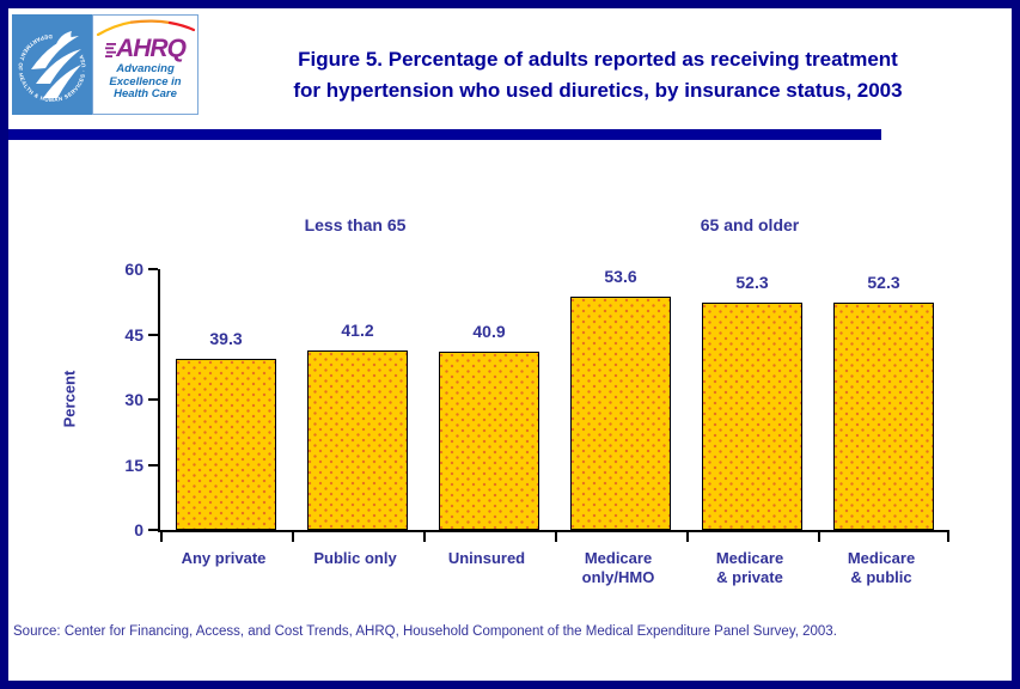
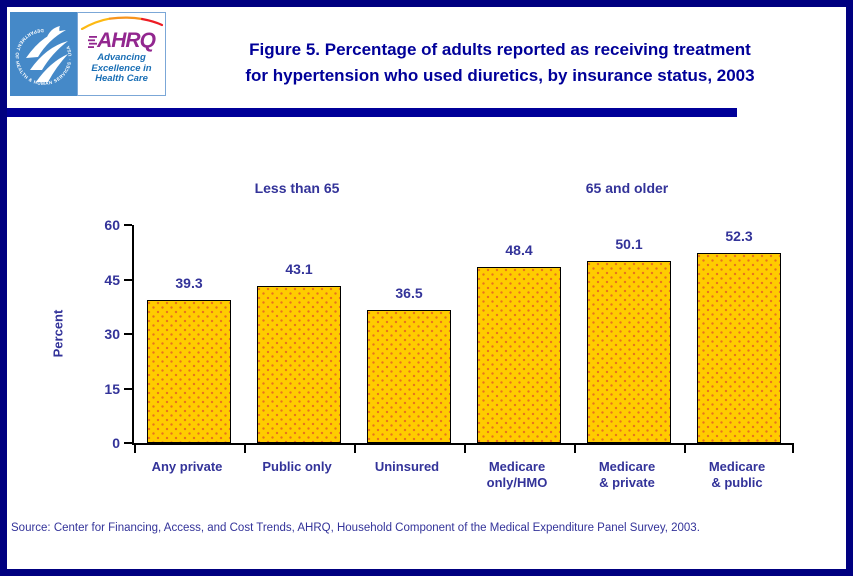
Public only: 41.2 -> 43.1
Uninsured: 40.9 -> 36.5
Medicare only/HMO: 53.6 -> 48.4
Medicare & private: 52.3 -> 50.1
